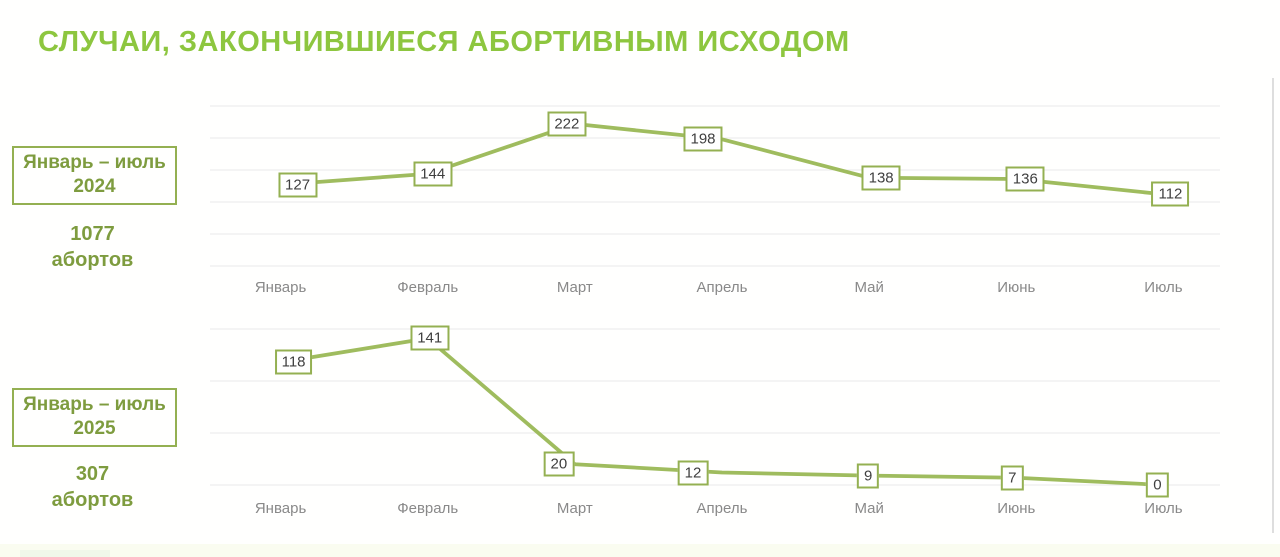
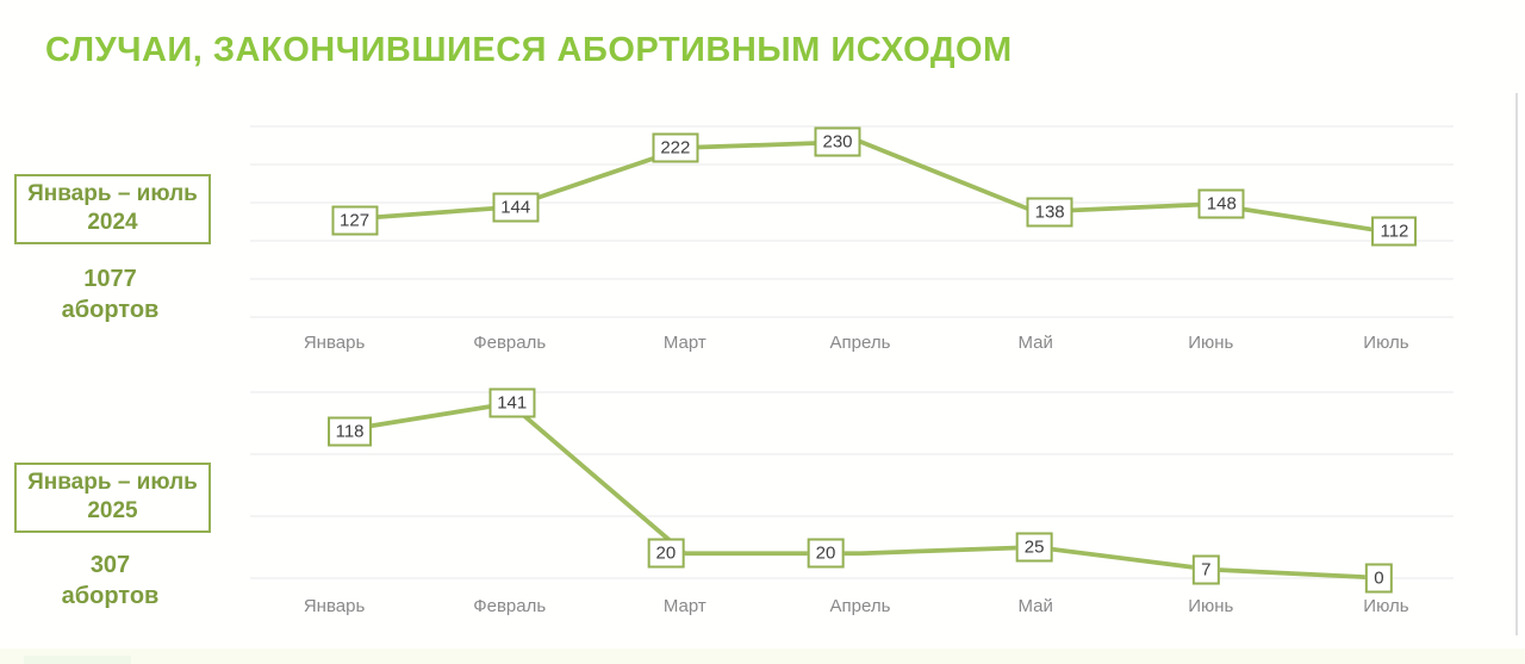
Январь – июль 2024/Апрель: 198 -> 230
Январь – июль 2024/Июнь: 136 -> 148
Январь – июль 2025/Апрель: 12 -> 20
Январь – июль 2025/Май: 9 -> 25
